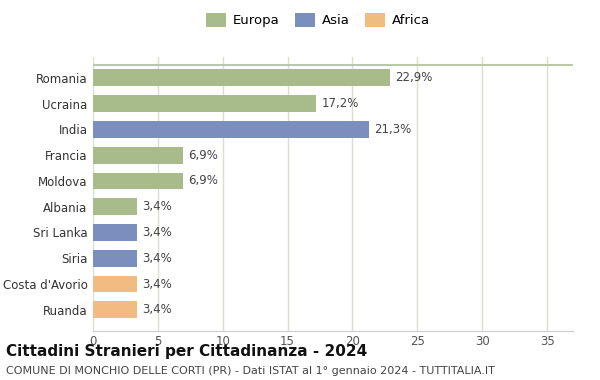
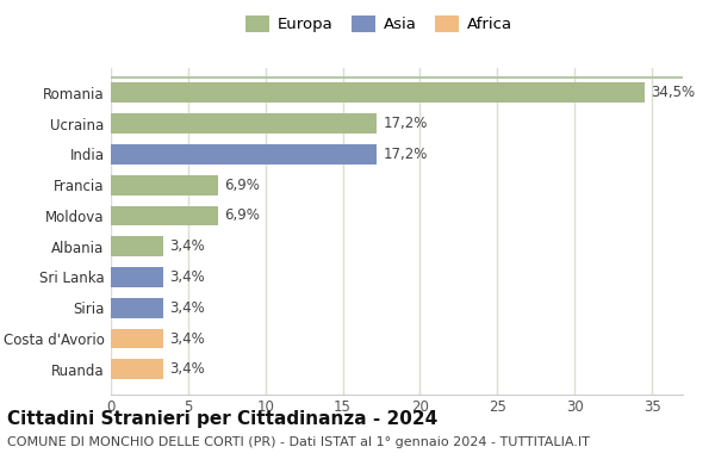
Romania: 22,9% -> 34,5%
India: 21,3% -> 17,2%
